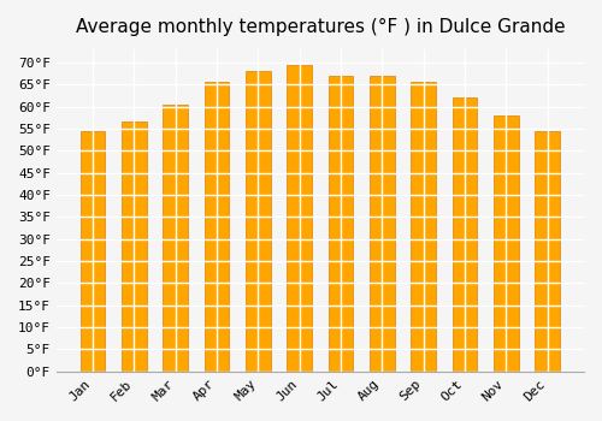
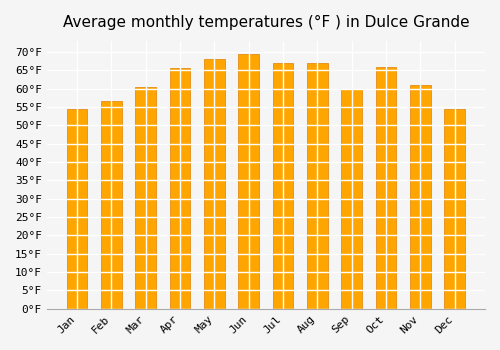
Sep: 65.5°F -> 60.0°F
Oct: 62.0°F -> 66.0°F
Nov: 58.0°F -> 61.0°F
